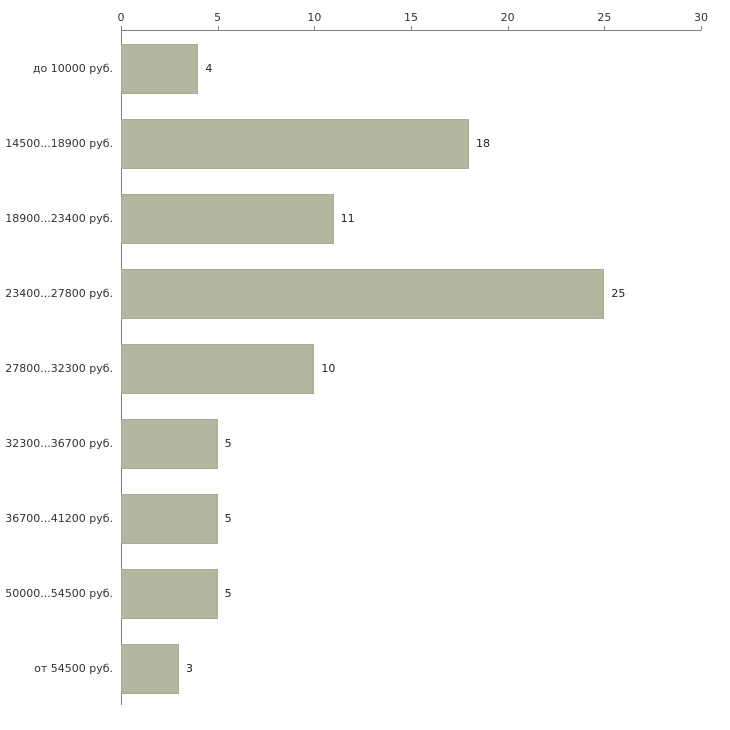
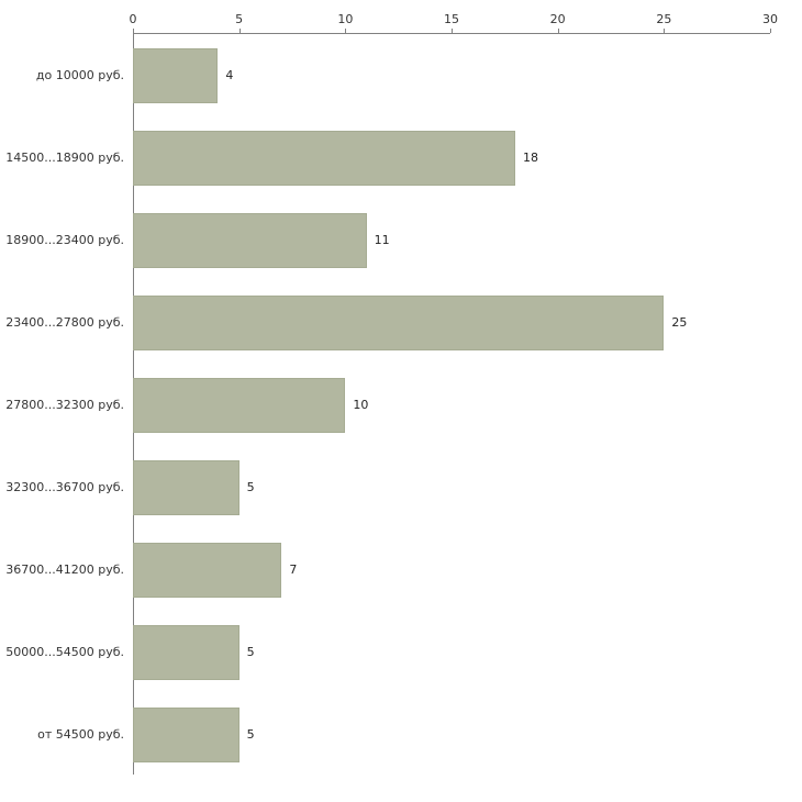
36700...41200 руб.: 5 -> 7
от 54500 руб.: 3 -> 5
